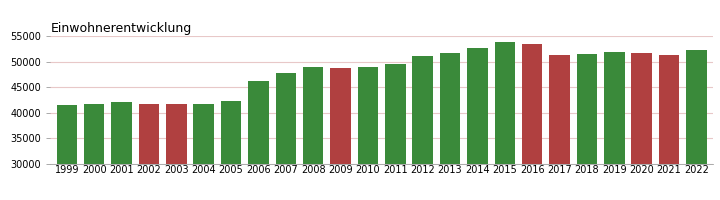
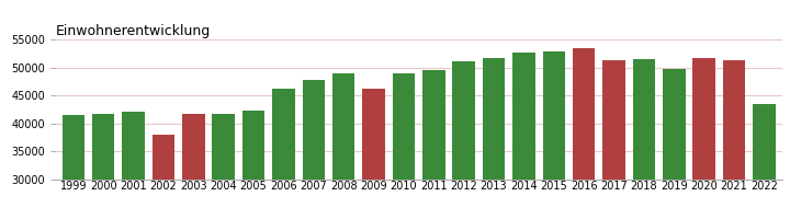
2002: 41700 -> 38000
2009: 48700 -> 46200
2015: 53800 -> 52800
2019: 51900 -> 49800
2022: 52200 -> 43400
